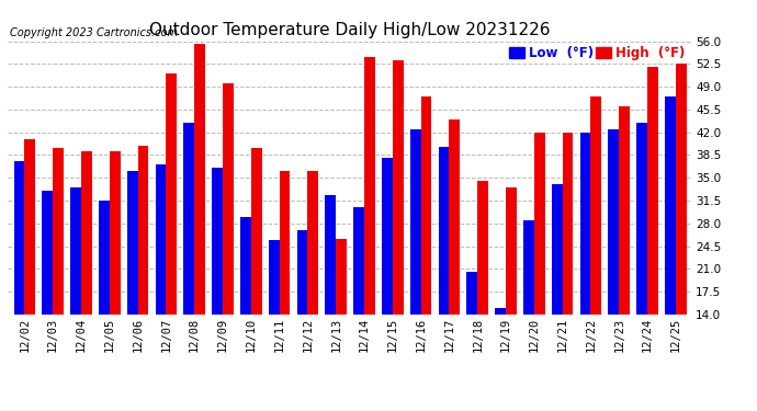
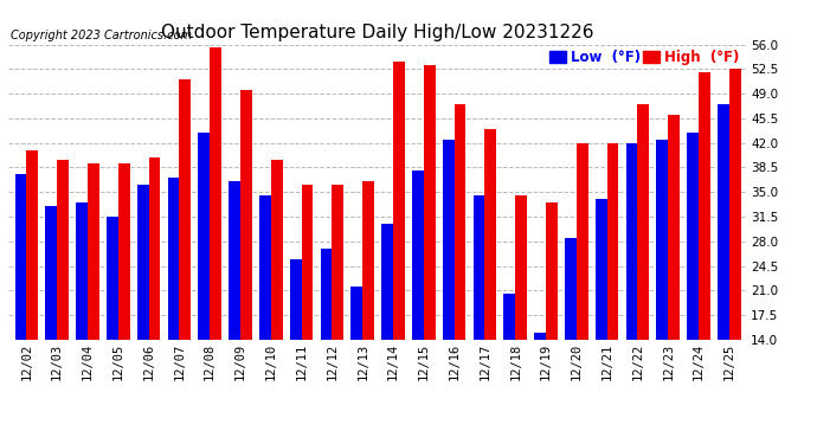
Low (°F)/12/10: 29.0 -> 34.5
Low (°F)/12/13: 32.4 -> 21.5
High (°F)/12/13: 25.6 -> 36.5
Low (°F)/12/17: 39.8 -> 34.5
